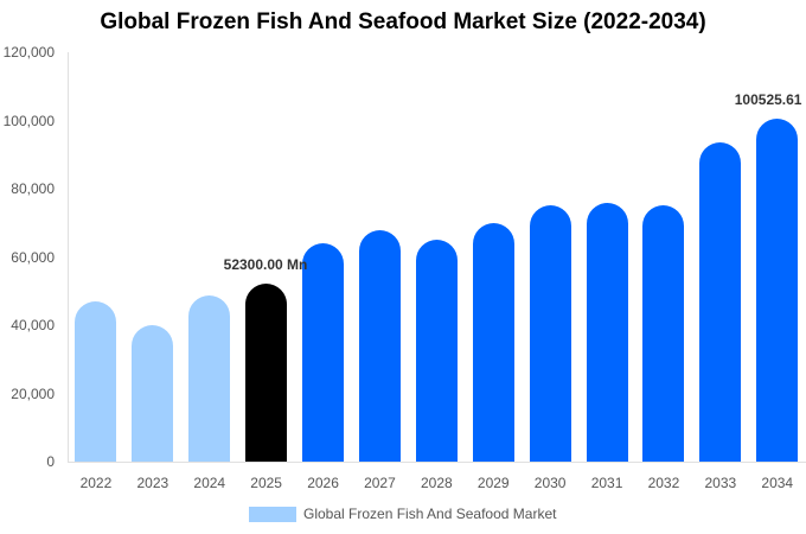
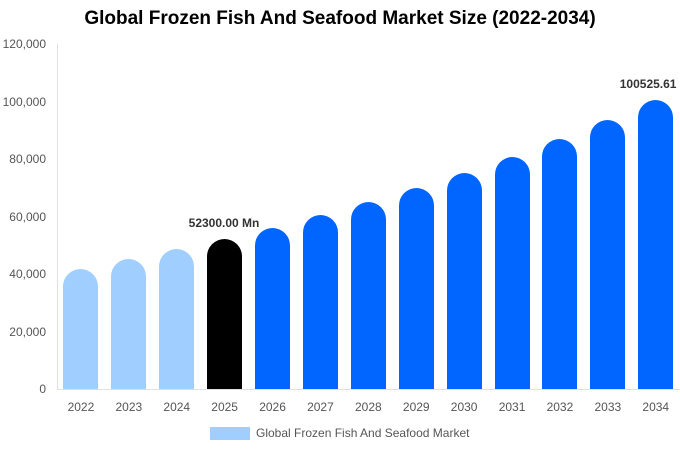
2022: 47000 -> 42000
2023: 40000 -> 45000
2026: 64000 -> 56000
2027: 68000 -> 60000
2031: 76000 -> 81000
2032: 75000 -> 87000
